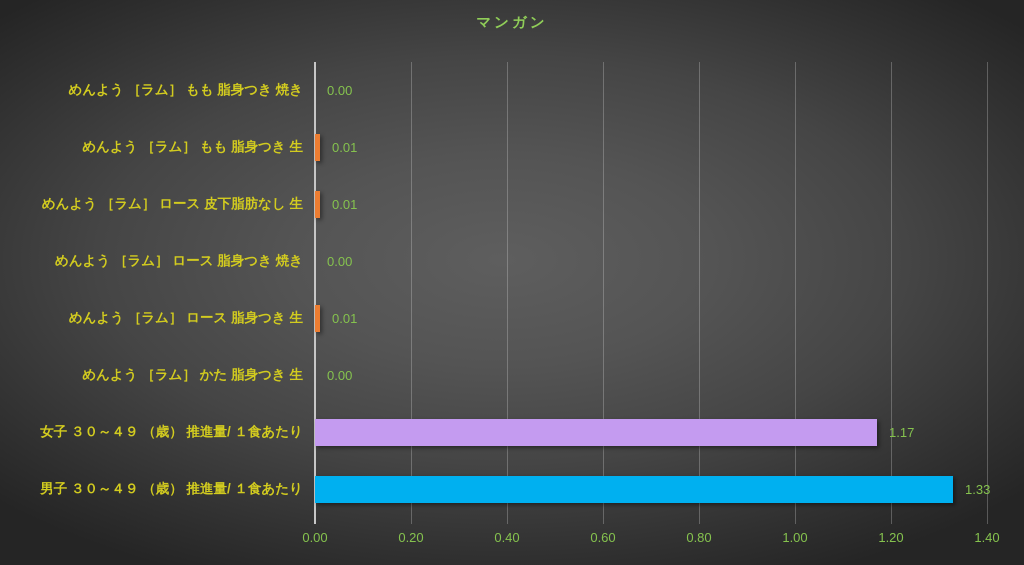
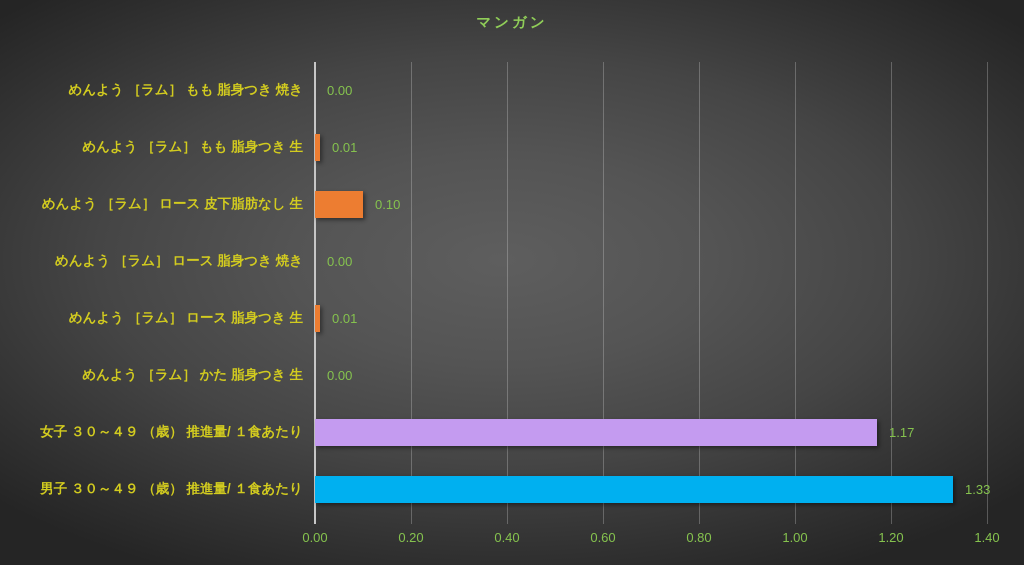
めんよう ［ラム］ ロース 皮下脂肪なし 生: 0.01 -> 0.10
